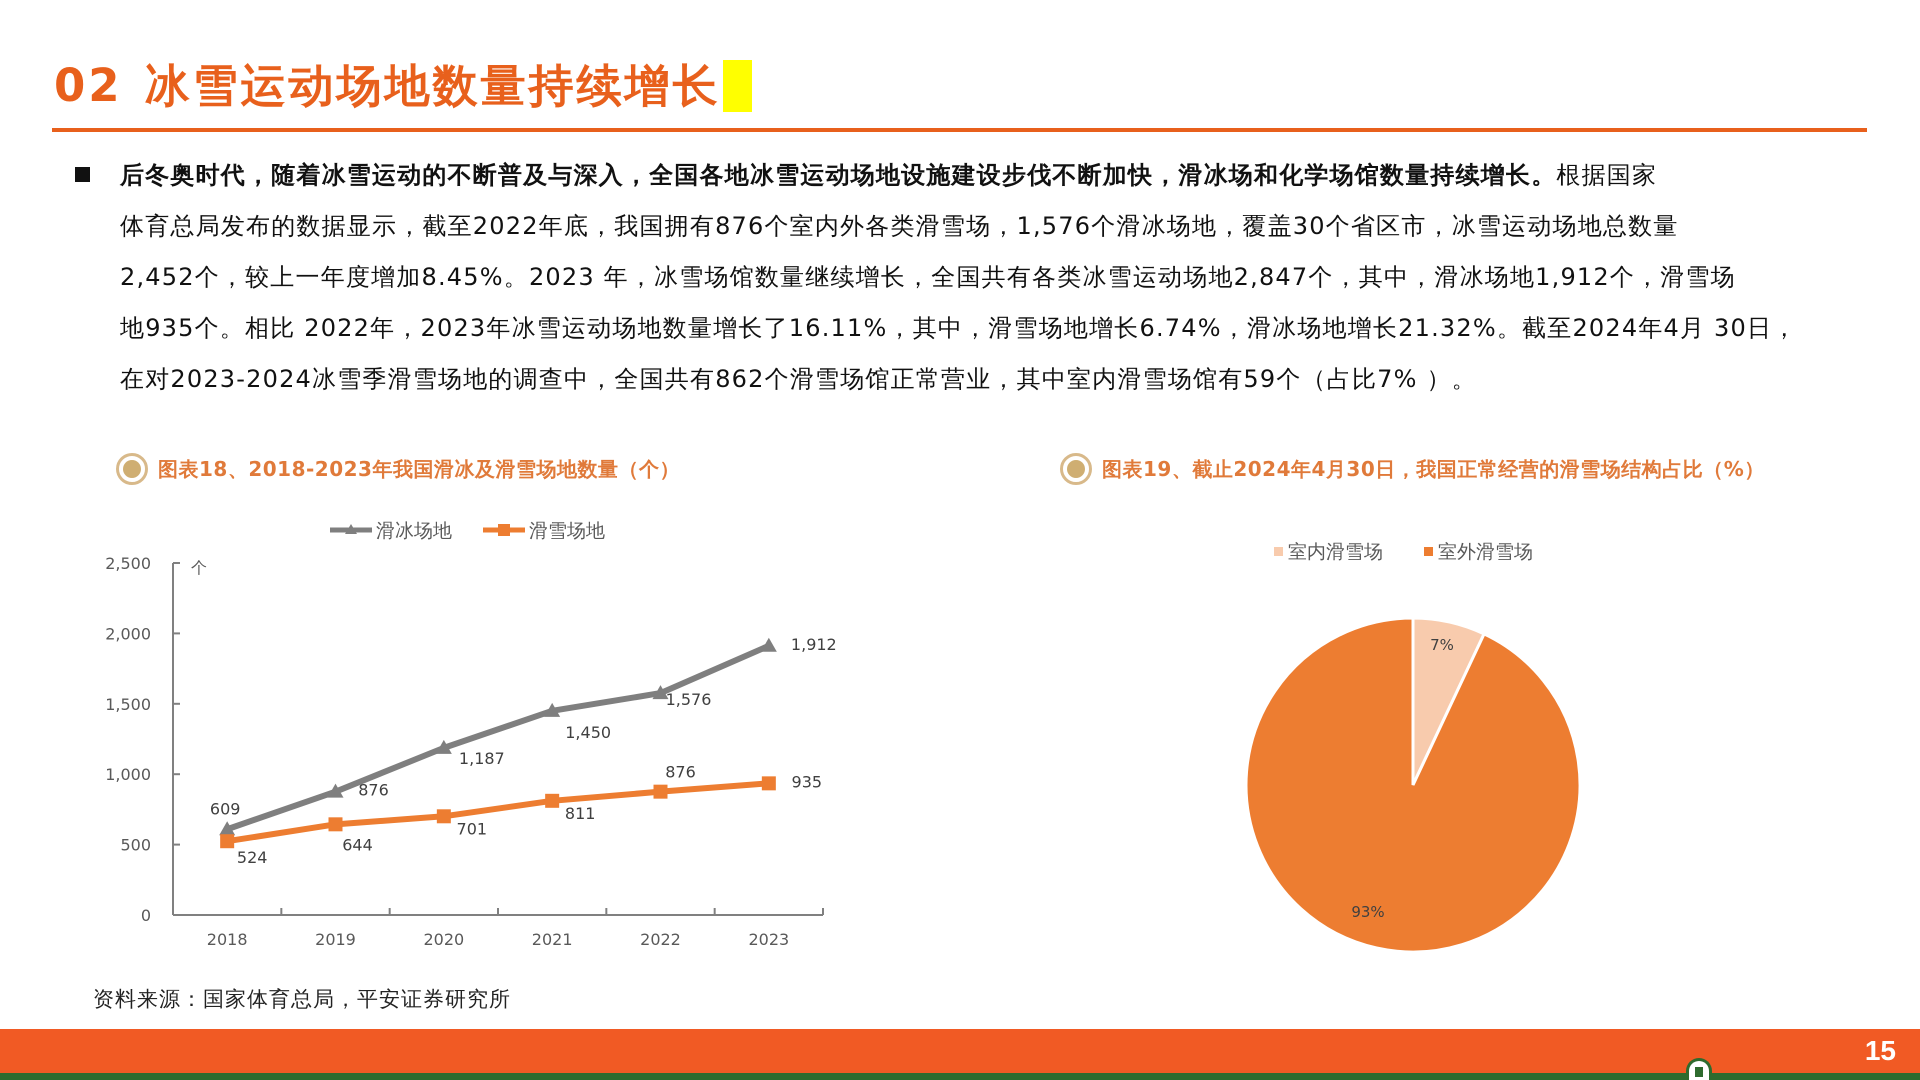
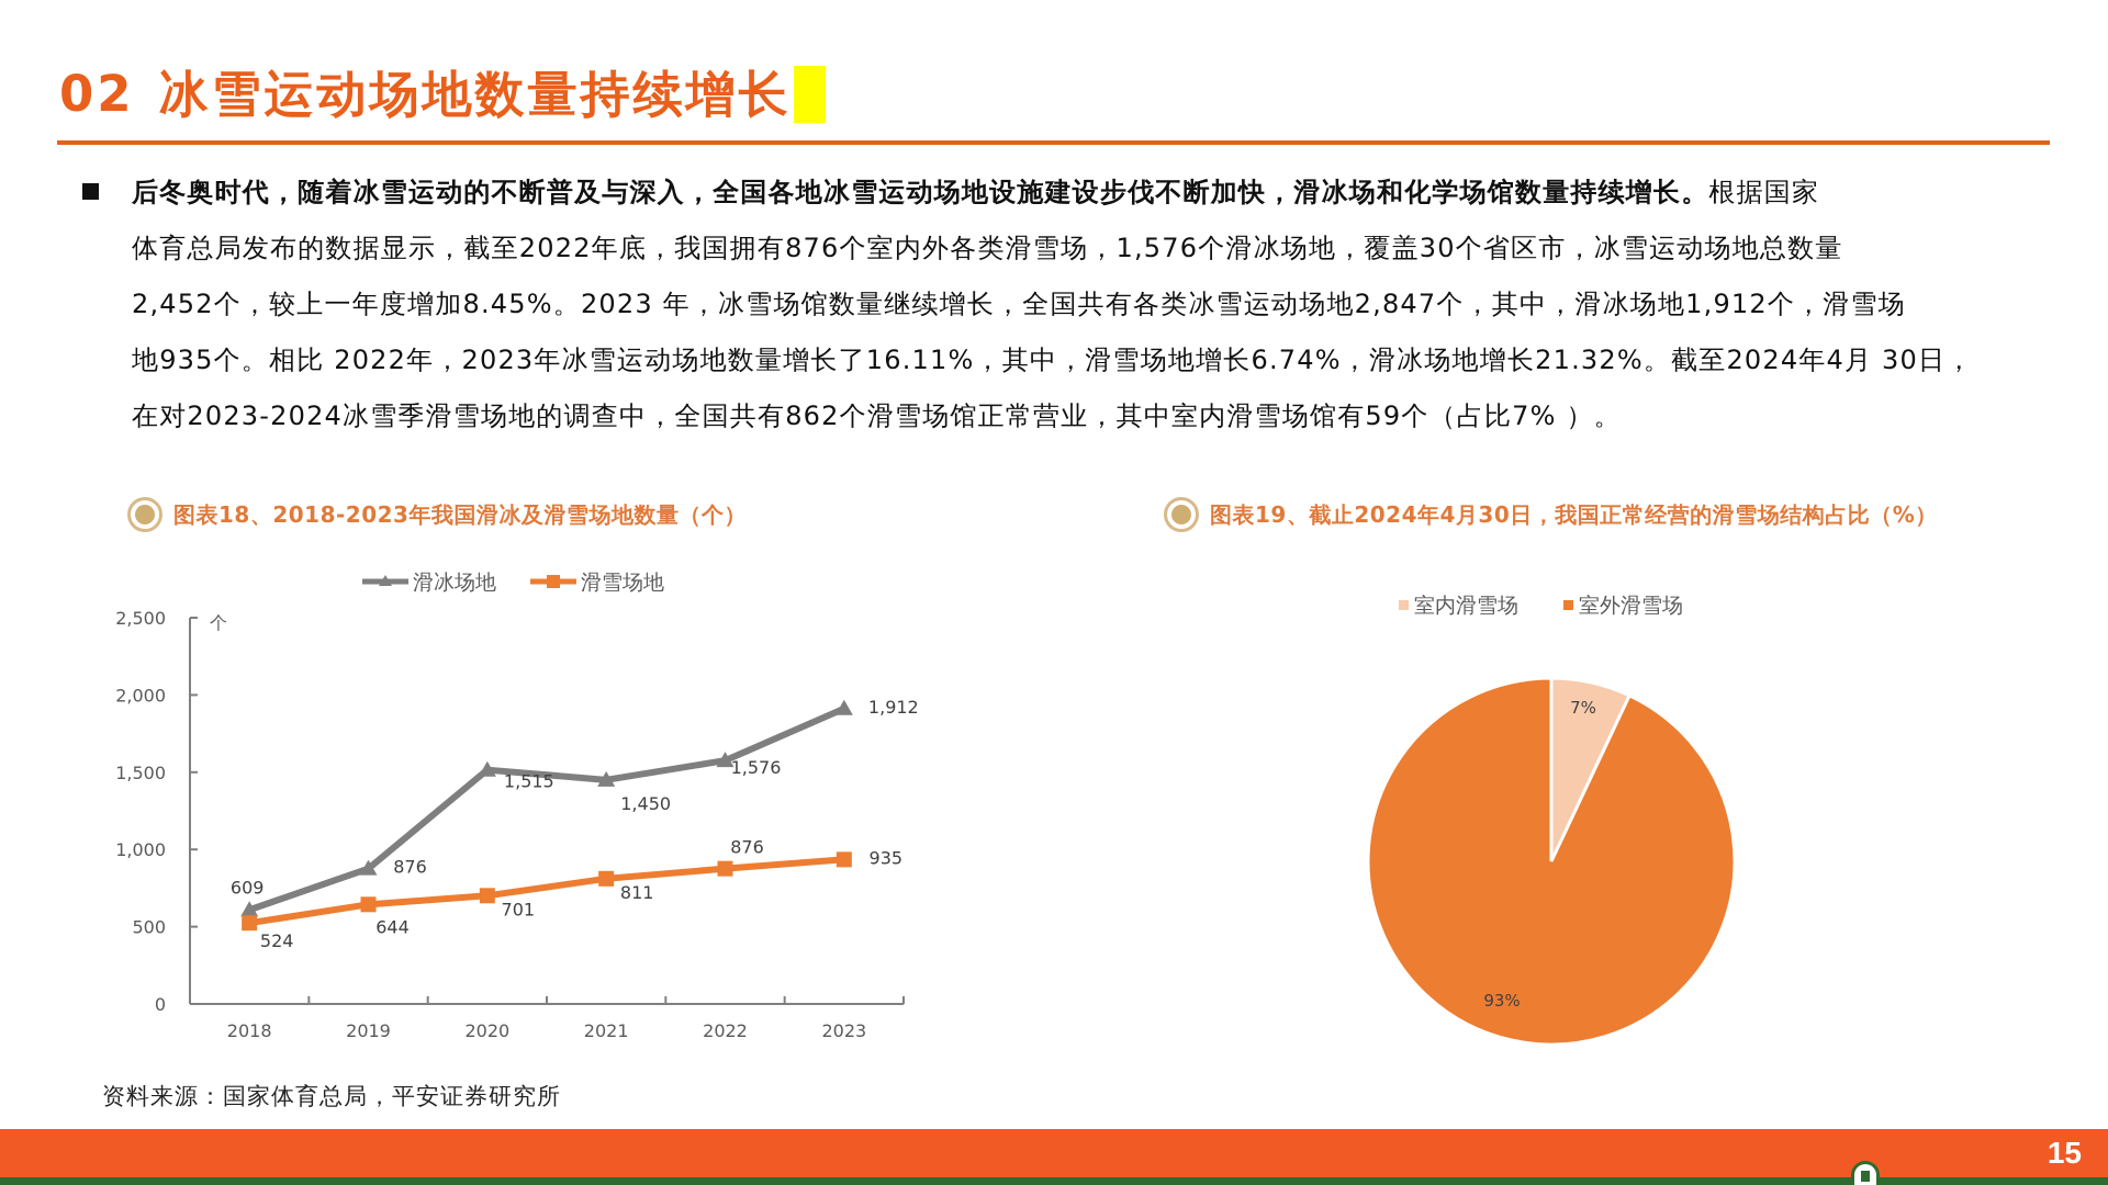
图表18、2018-2023年我国滑冰及滑雪场地数量（个）/滑冰场地/2020: 1,187 -> 1,515
